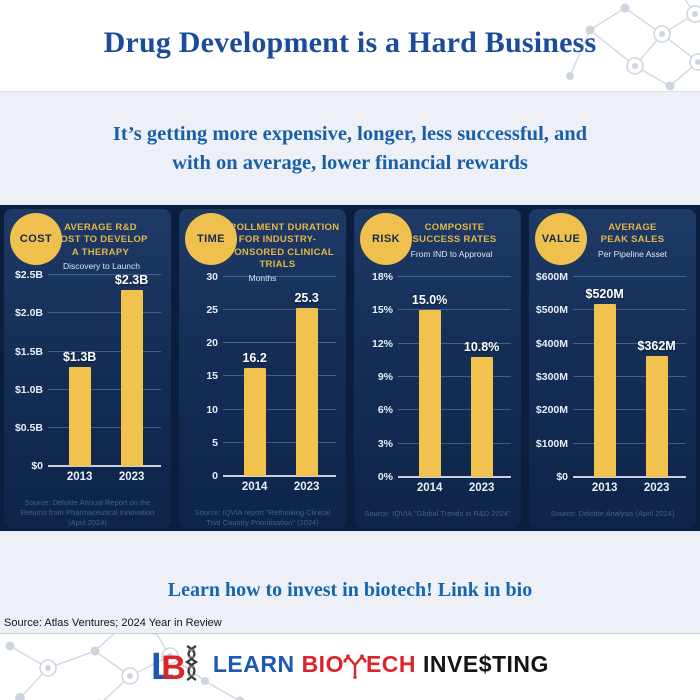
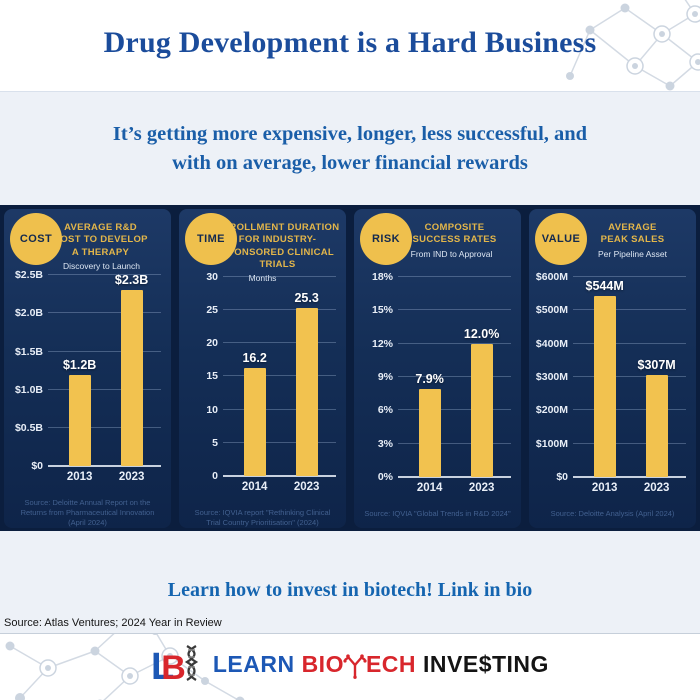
AVERAGE R&D COST TO DEVELOP A THERAPY/2013: $1.3B -> $1.2B
COMPOSITE SUCCESS RATES/2014: 15.0% -> 7.9%
COMPOSITE SUCCESS RATES/2023: 10.8% -> 12.0%
AVERAGE PEAK SALES/2013: $520M -> $544M
AVERAGE PEAK SALES/2023: $362M -> $307M
